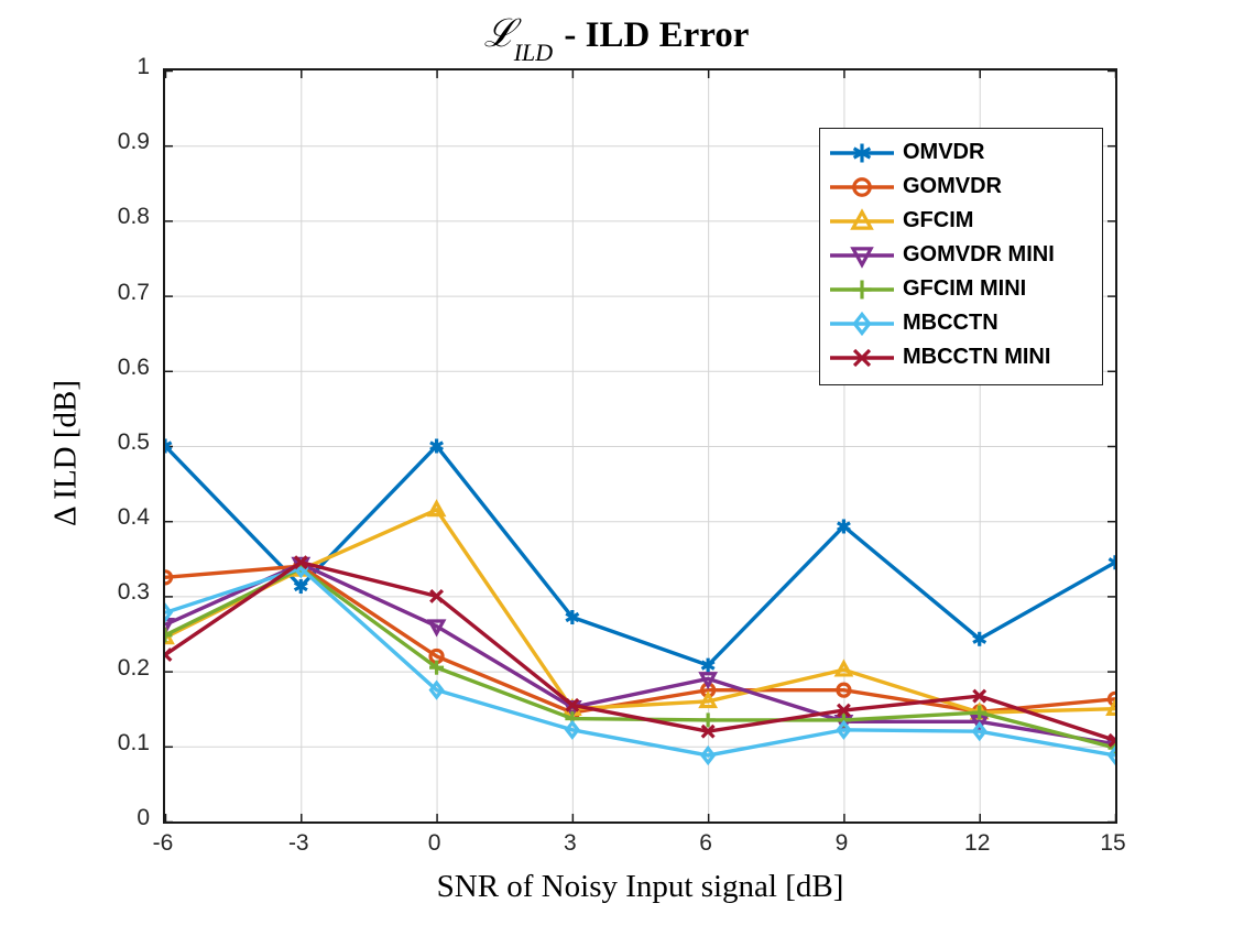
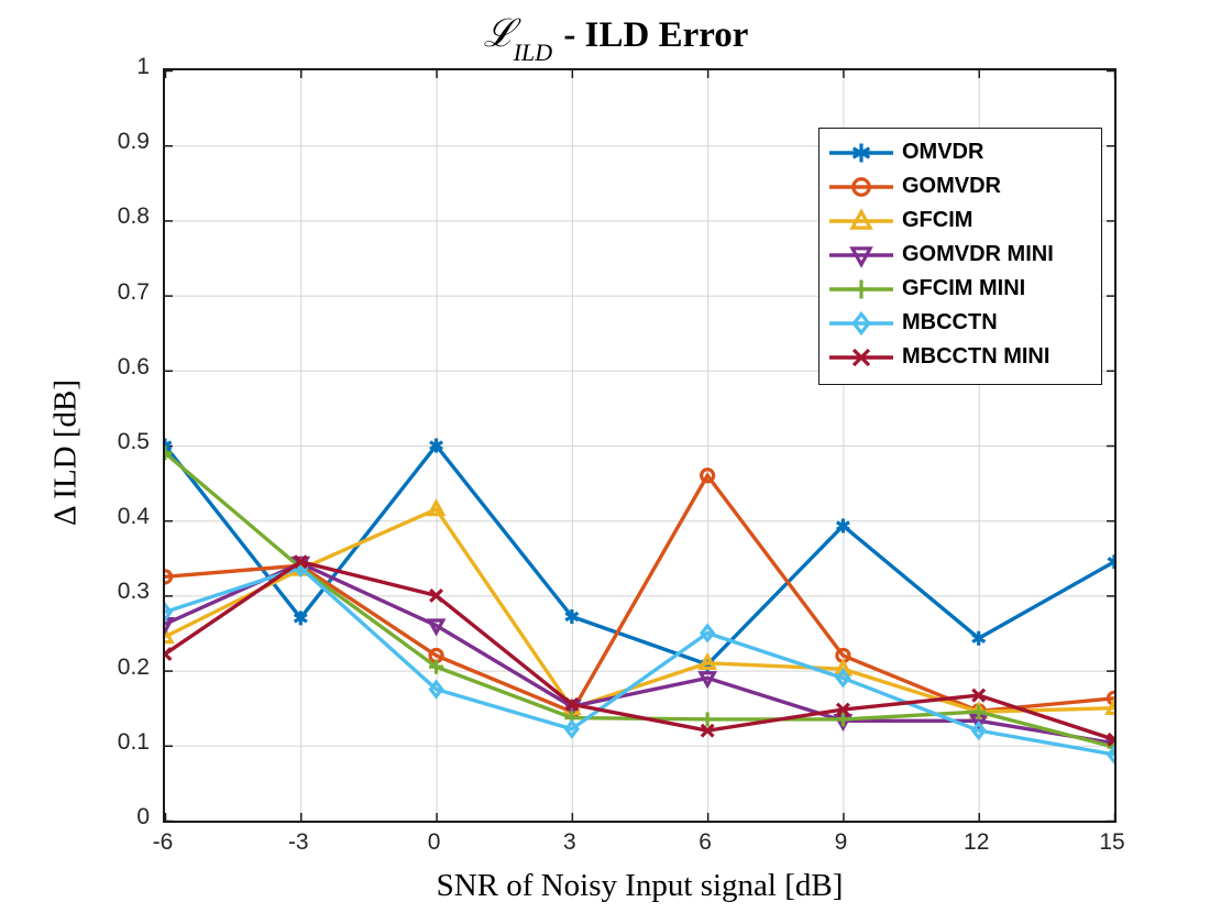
GFCIM MINI/-6: 0.25 -> 0.49
OMVDR/-3: 0.31 -> 0.27
GOMVDR/6: 0.17 -> 0.46
GFCIM/6: 0.16 -> 0.21
MBCCTN/6: 0.09 -> 0.25
GOMVDR/9: 0.17 -> 0.22
MBCCTN/9: 0.12 -> 0.19
